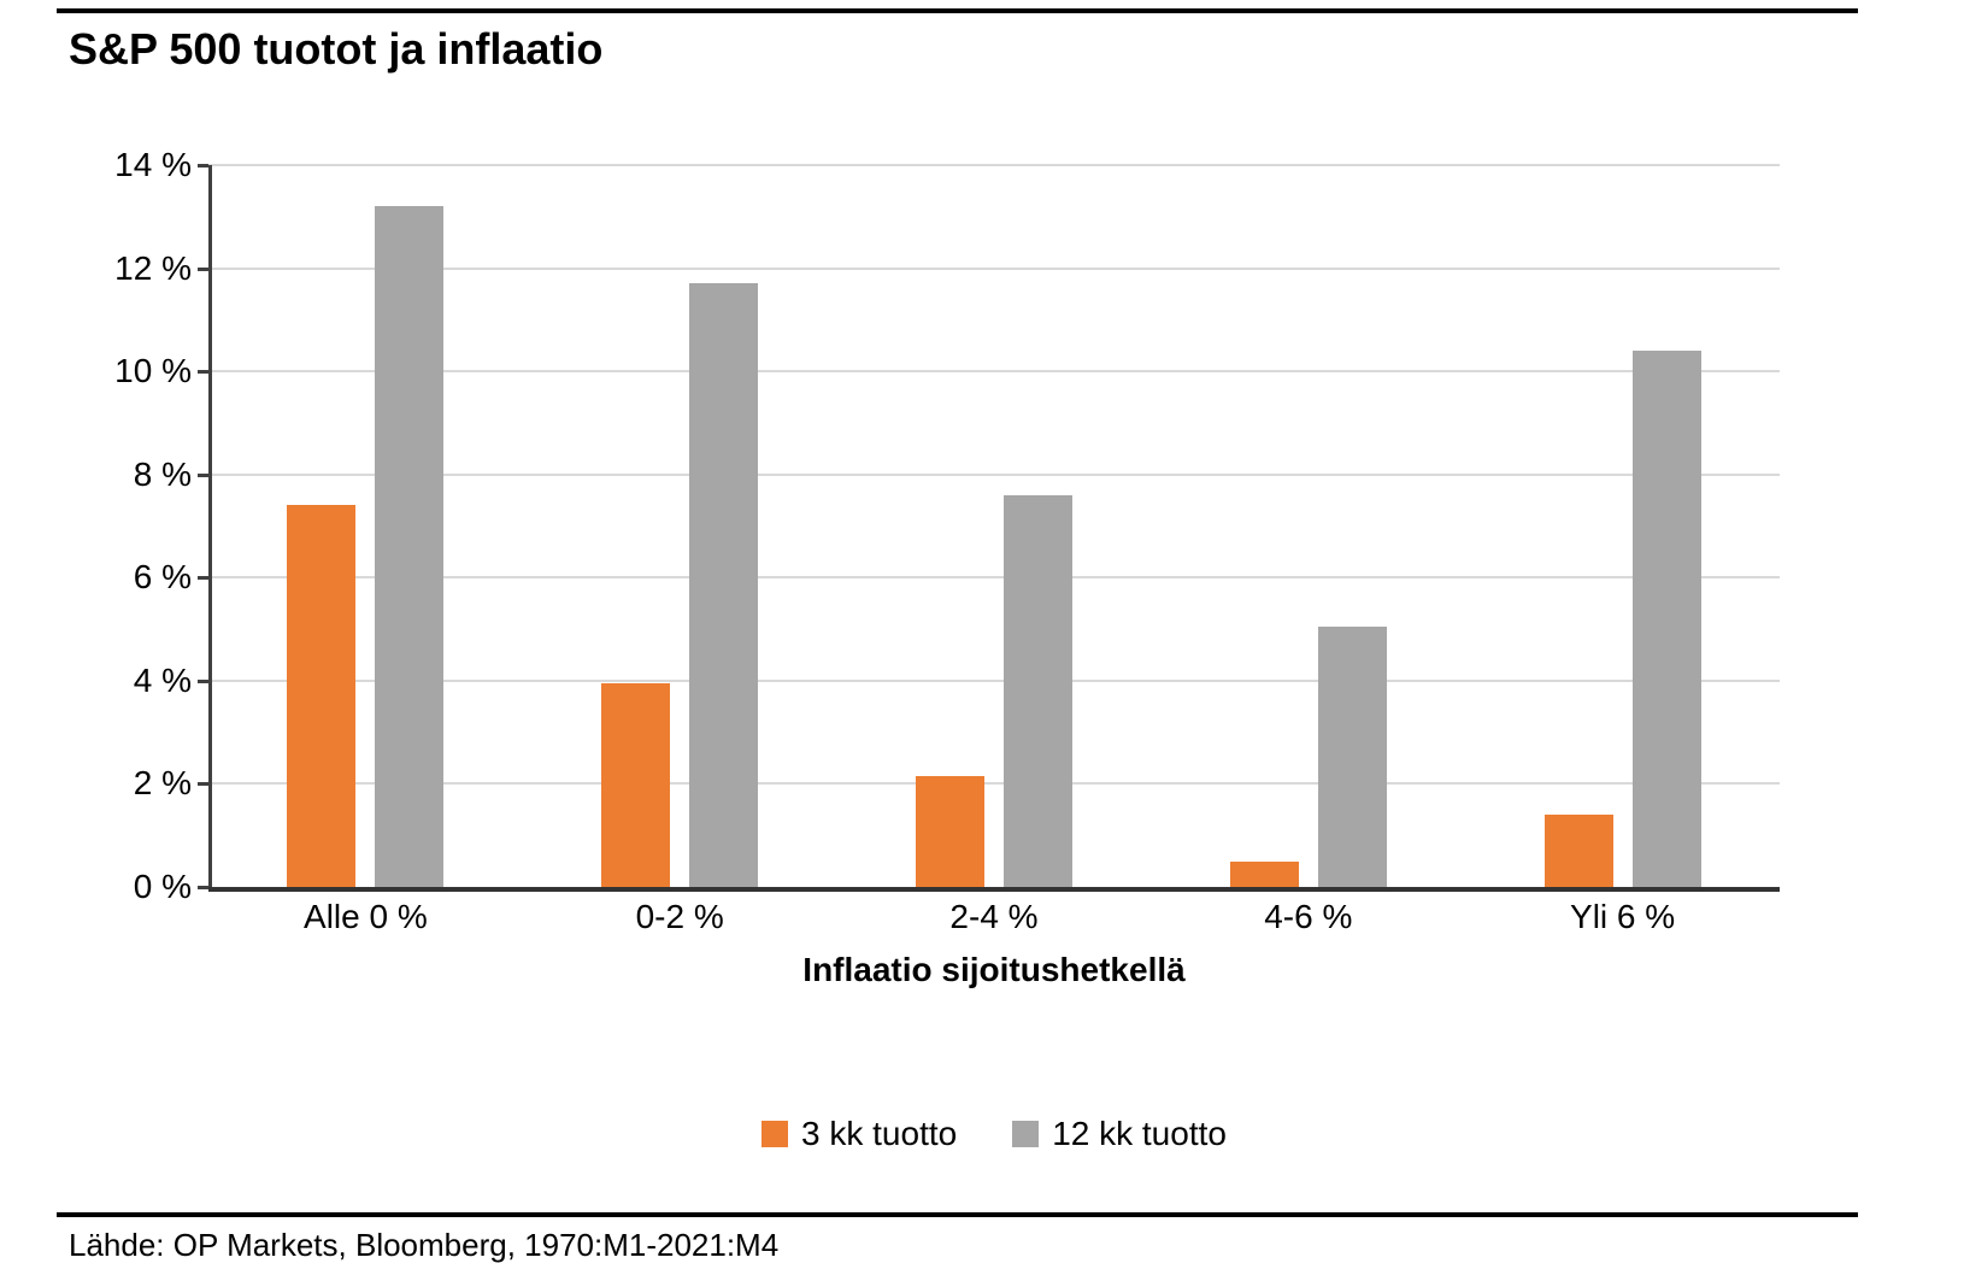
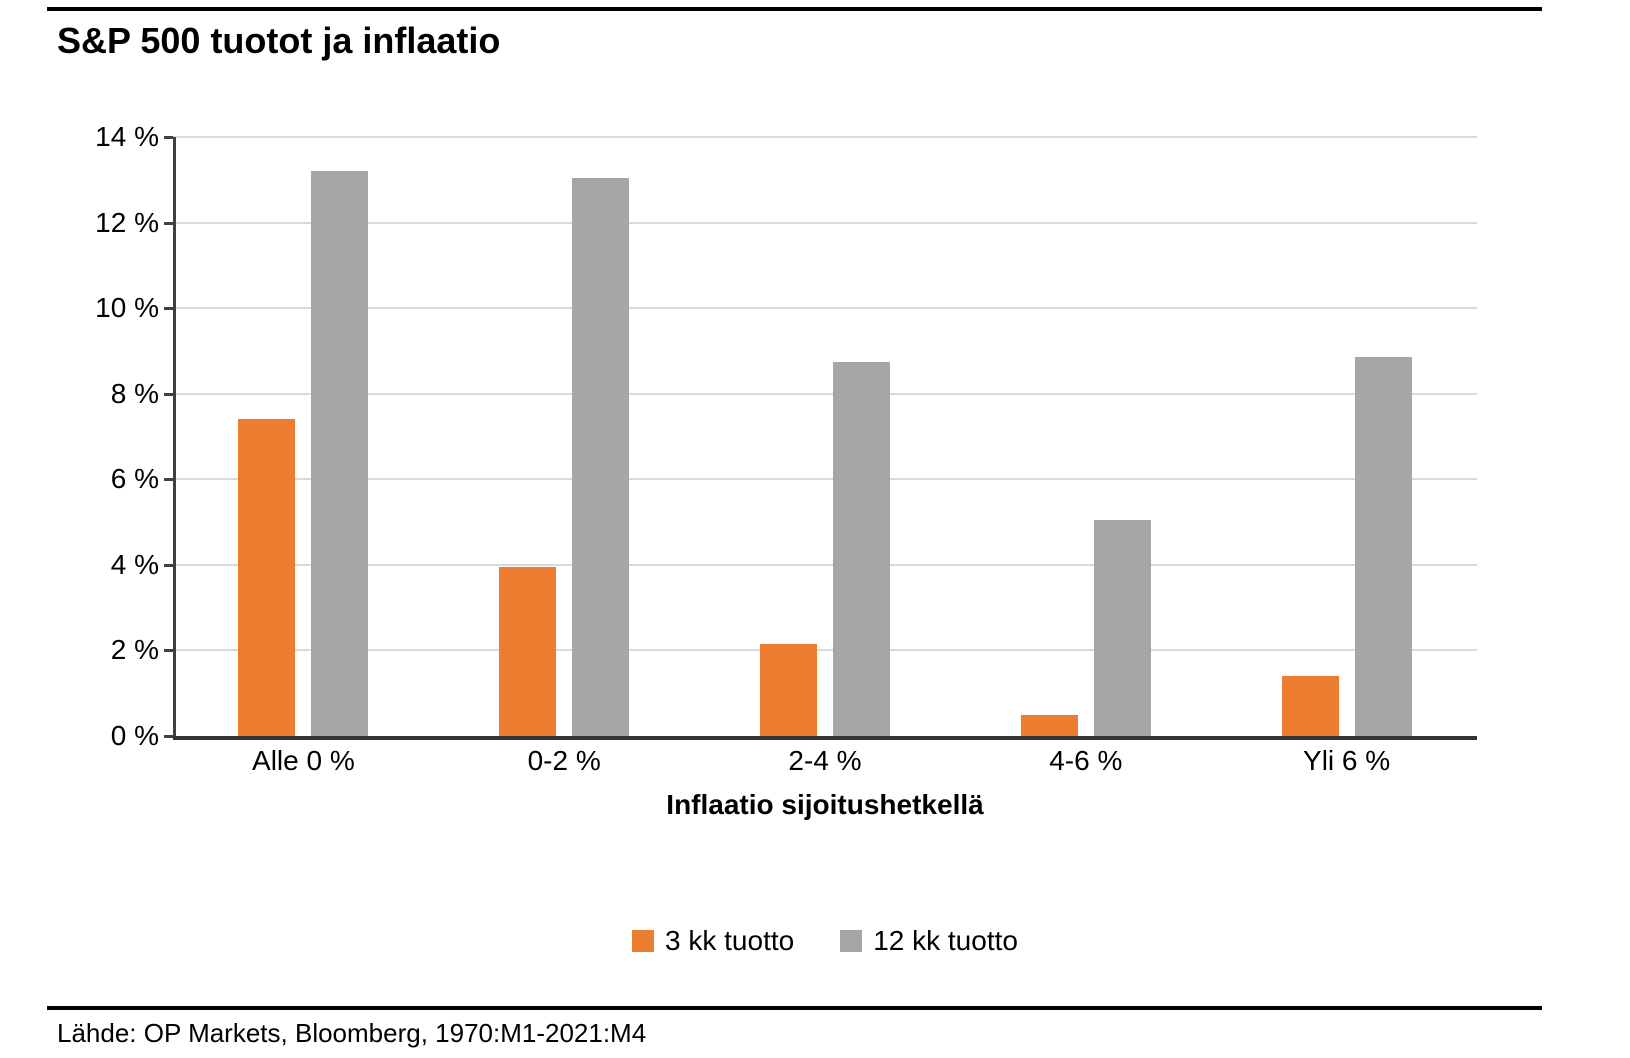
12 kk tuotto/0-2 %: 11.7% -> 13.1%
12 kk tuotto/2-4 %: 7.6% -> 8.8%
12 kk tuotto/Yli 6 %: 10.4% -> 8.8%
